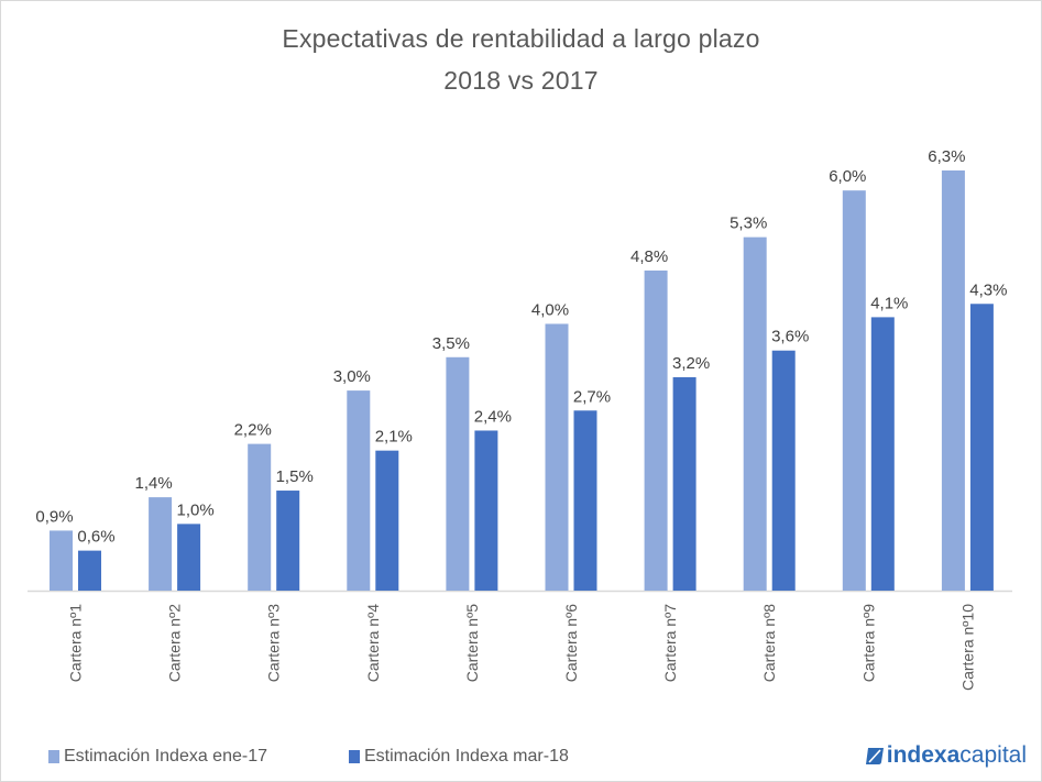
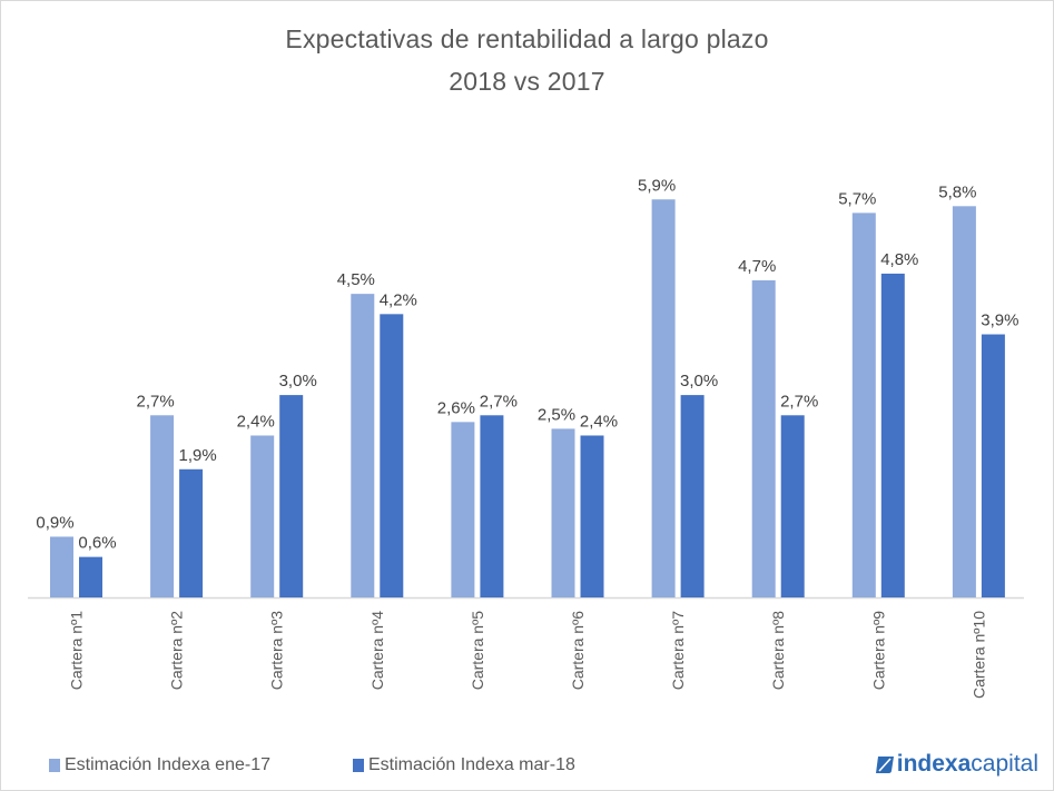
Estimación Indexa ene-17/Cartera nº2: 1,4% -> 2,7%
Estimación Indexa mar-18/Cartera nº2: 1,0% -> 1,9%
Estimación Indexa ene-17/Cartera nº3: 2,2% -> 2,4%
Estimación Indexa mar-18/Cartera nº3: 1,5% -> 3,0%
Estimación Indexa ene-17/Cartera nº4: 3,0% -> 4,5%
Estimación Indexa mar-18/Cartera nº4: 2,1% -> 4,2%
Estimación Indexa ene-17/Cartera nº5: 3,5% -> 2,6%
Estimación Indexa mar-18/Cartera nº5: 2,4% -> 2,7%
Estimación Indexa ene-17/Cartera nº6: 4,0% -> 2,5%
Estimación Indexa mar-18/Cartera nº6: 2,7% -> 2,4%
Estimación Indexa ene-17/Cartera nº7: 4,8% -> 5,9%
Estimación Indexa mar-18/Cartera nº7: 3,2% -> 3,0%
Estimación Indexa ene-17/Cartera nº8: 5,3% -> 4,7%
Estimación Indexa mar-18/Cartera nº8: 3,6% -> 2,7%
Estimación Indexa ene-17/Cartera nº9: 6,0% -> 5,7%
Estimación Indexa mar-18/Cartera nº9: 4,1% -> 4,8%
Estimación Indexa ene-17/Cartera nº10: 6,3% -> 5,8%
Estimación Indexa mar-18/Cartera nº10: 4,3% -> 3,9%
